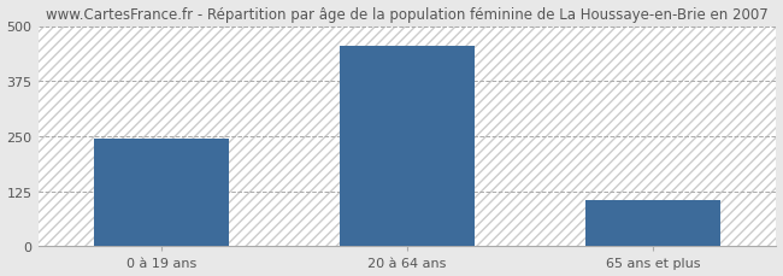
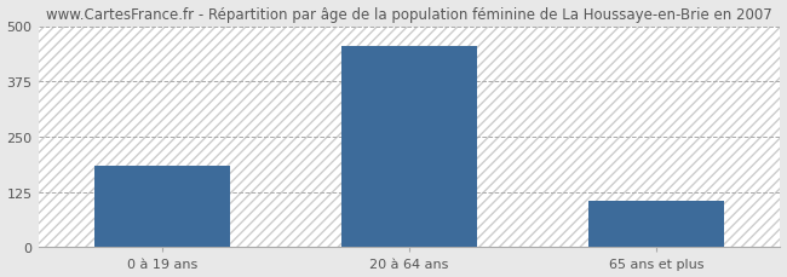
0 à 19 ans: 245 -> 185
